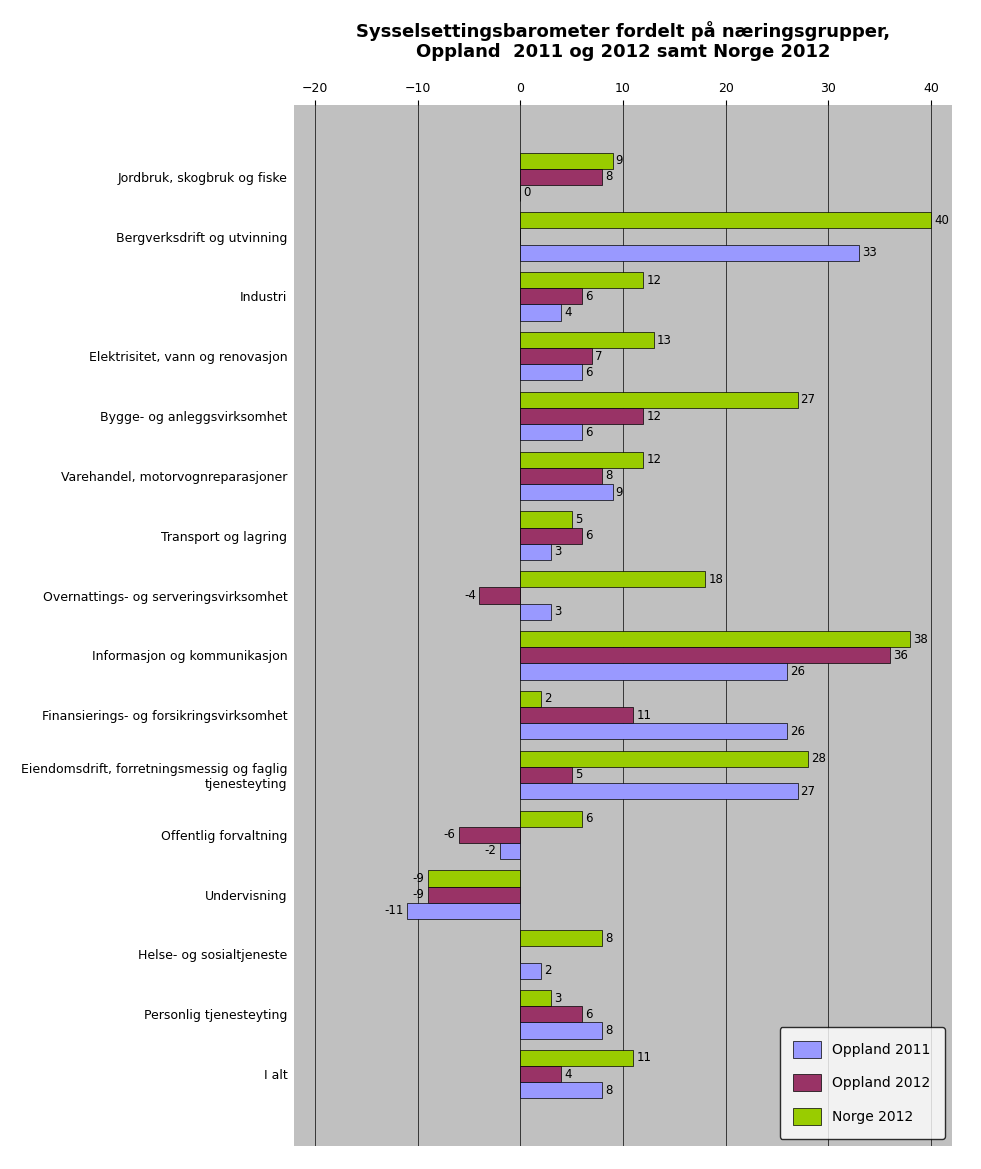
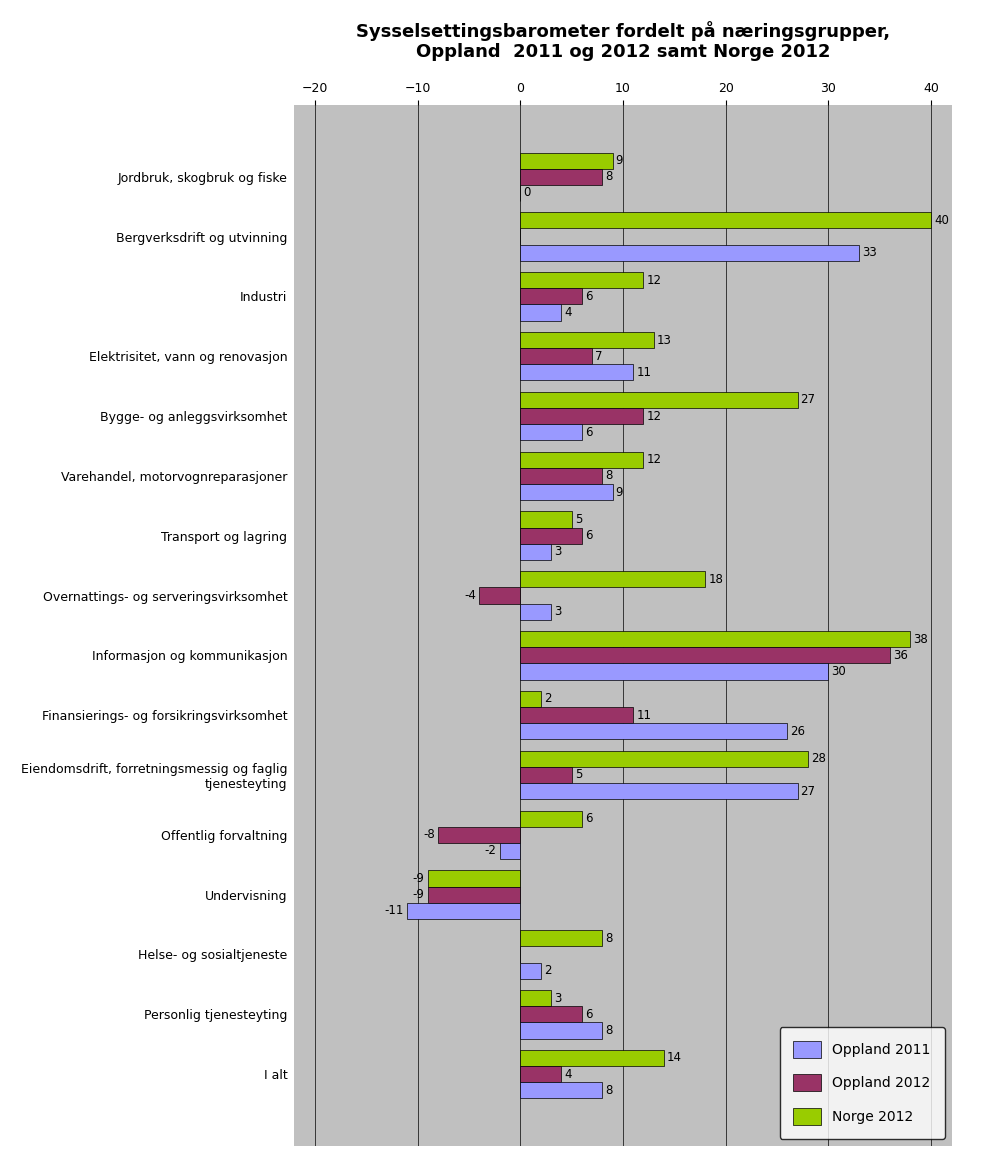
Oppland 2011/Elektrisitet, vann og renovasjon: 6 -> 11
Oppland 2011/Informasjon og kommunikasjon: 26 -> 30
Oppland 2012/Offentlig forvaltning: -6 -> -8
Norge 2012/I alt: 11 -> 14
